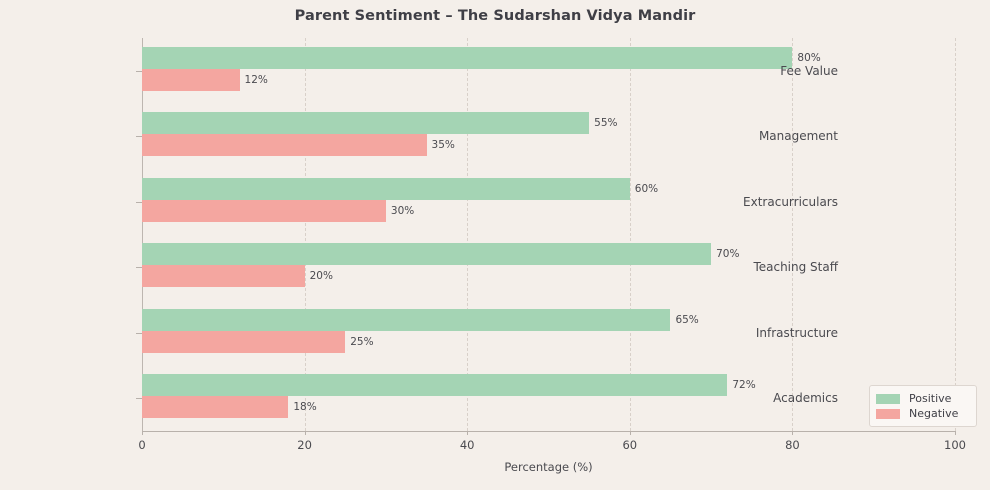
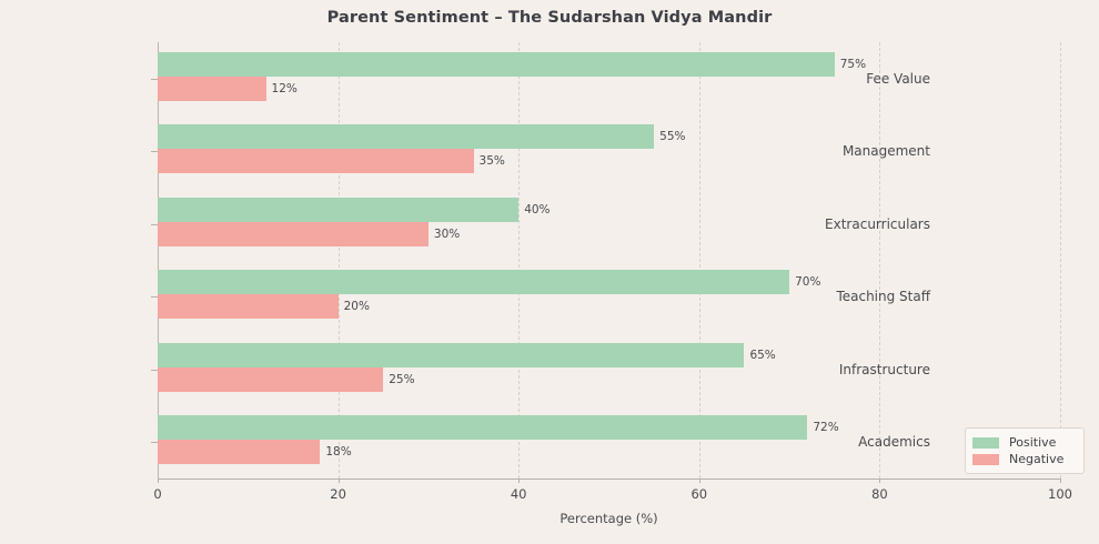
Positive/Fee Value: 80% -> 75%
Positive/Extracurriculars: 60% -> 40%
